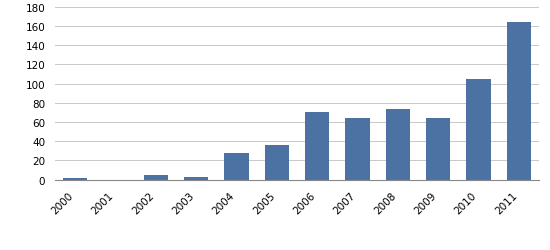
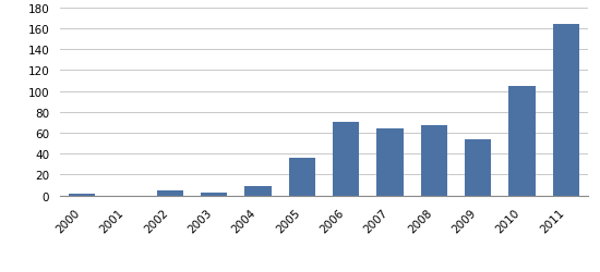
2004: 28 -> 9
2008: 74 -> 67
2009: 64 -> 54
